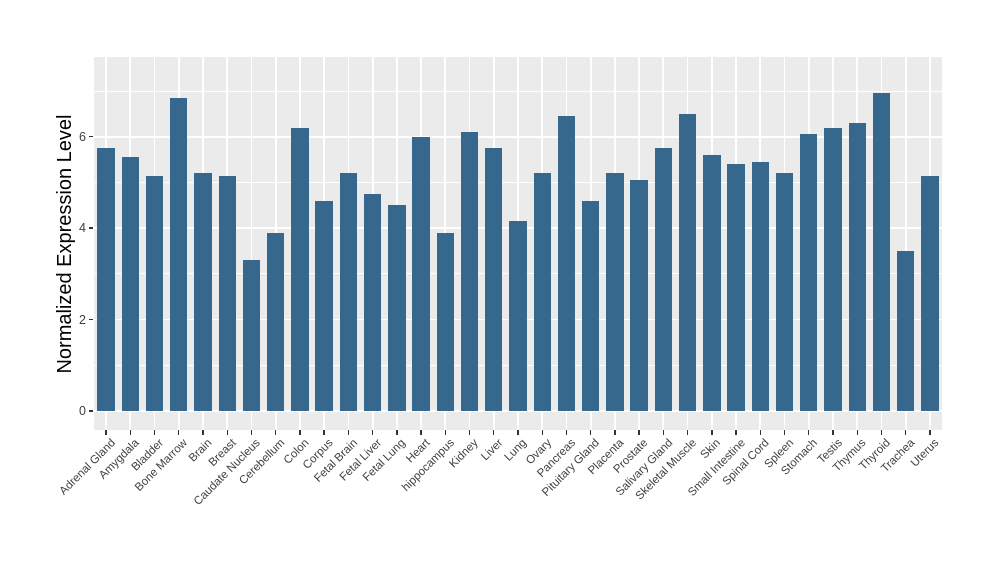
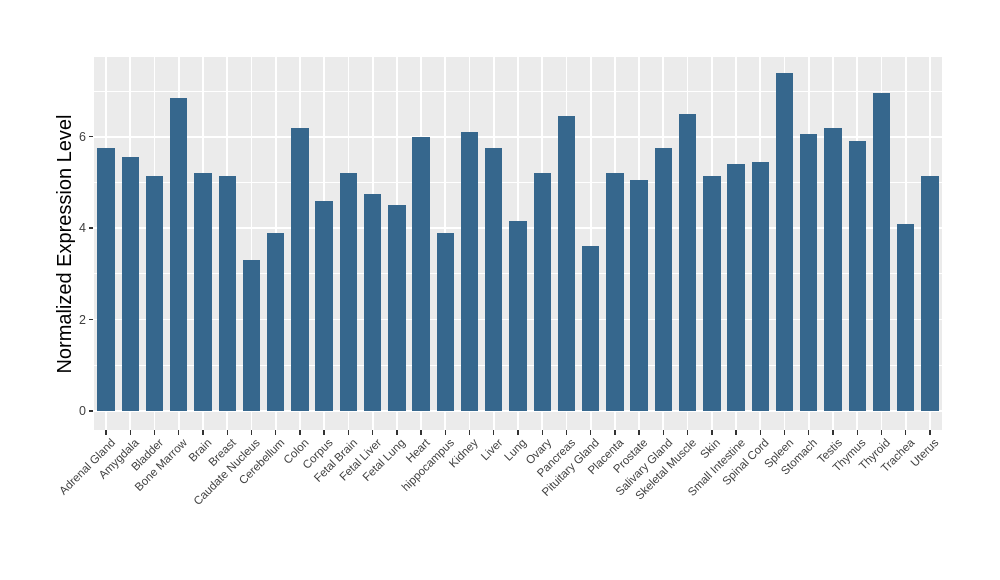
Pituitary Gland: 4.6 -> 3.6
Skin: 5.6 -> 5.2
Spleen: 5.2 -> 7.4
Thymus: 6.3 -> 5.9
Trachea: 3.5 -> 4.1
